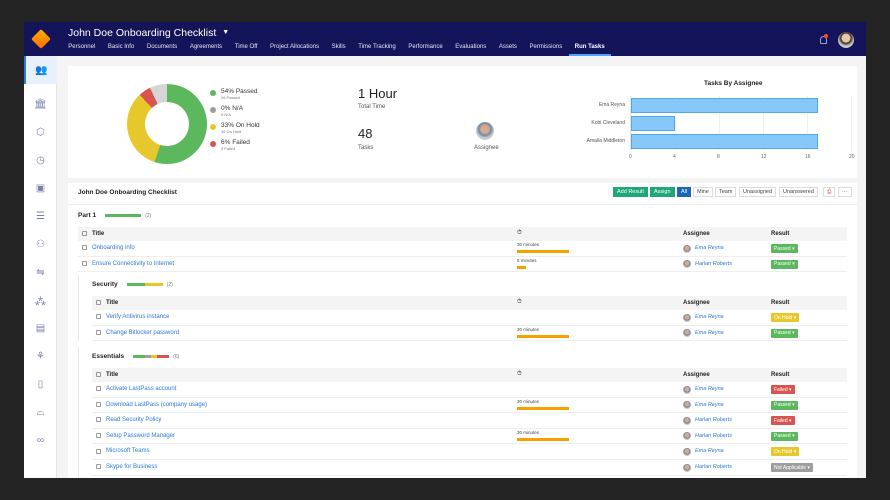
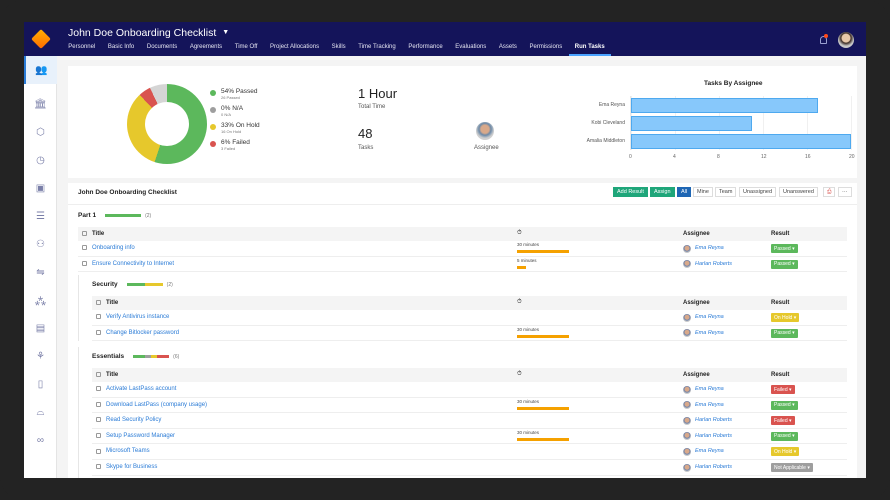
Kobi Cleveland: 4 -> 11
Amalia Middleton: 17 -> 20
